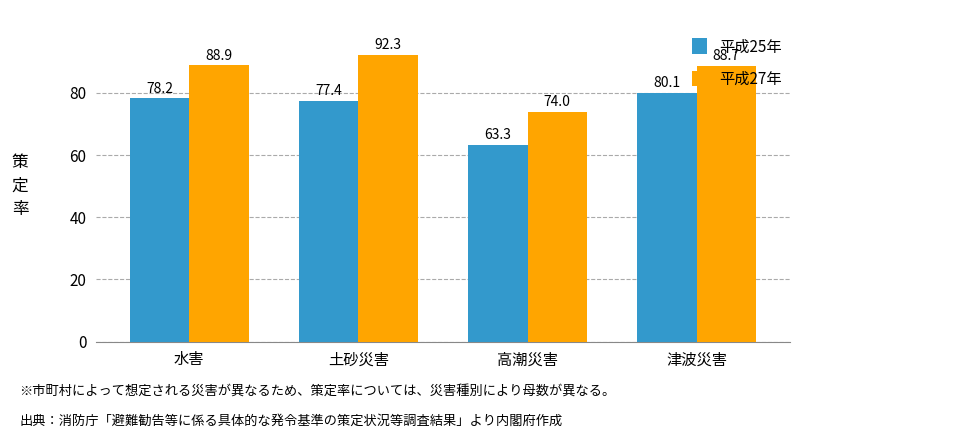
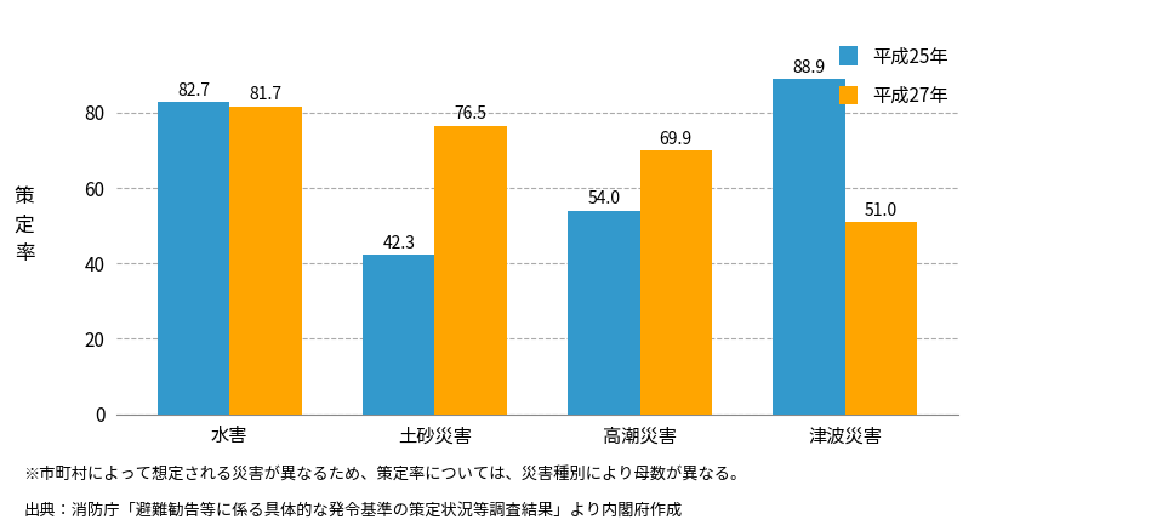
平成25年/水害: 78.2 -> 82.7
平成27年/水害: 88.9 -> 81.7
平成25年/土砂災害: 77.4 -> 42.3
平成27年/土砂災害: 92.3 -> 76.5
平成25年/高潮災害: 63.3 -> 54.0
平成27年/高潮災害: 74.0 -> 69.9
平成25年/津波災害: 80.1 -> 88.9
平成27年/津波災害: 88.7 -> 51.0
